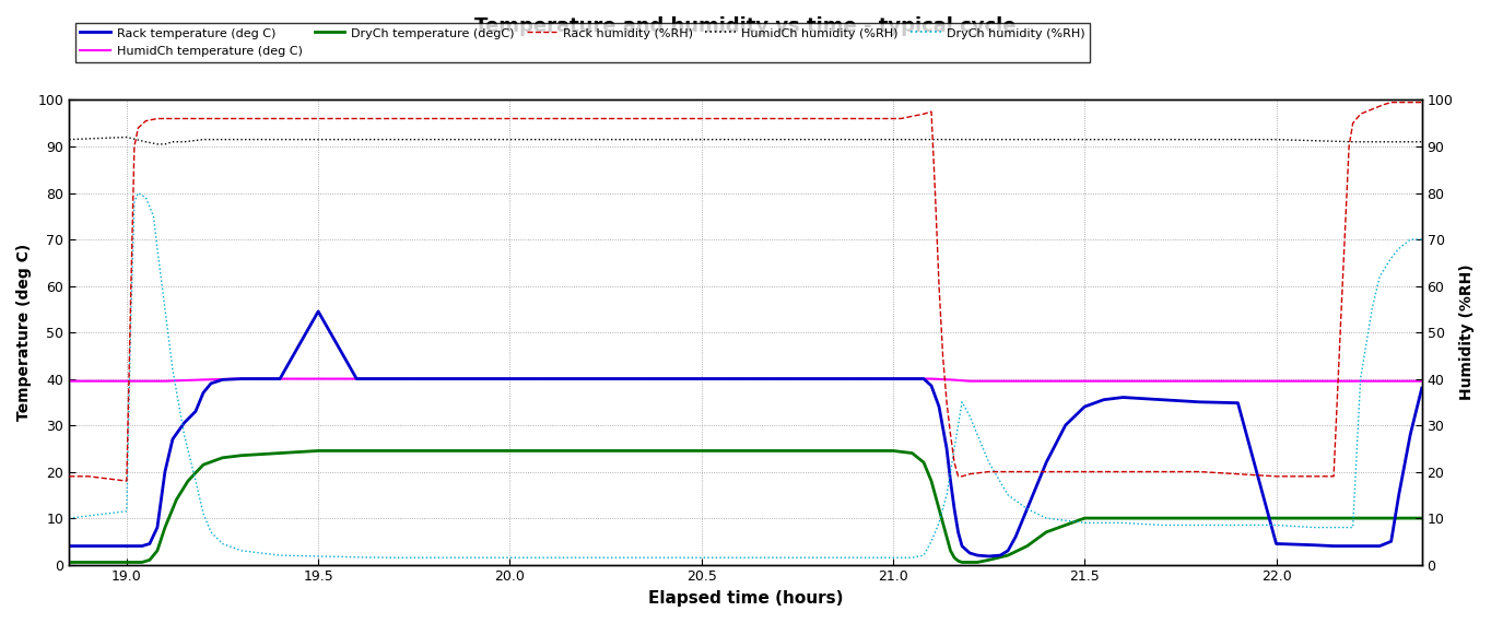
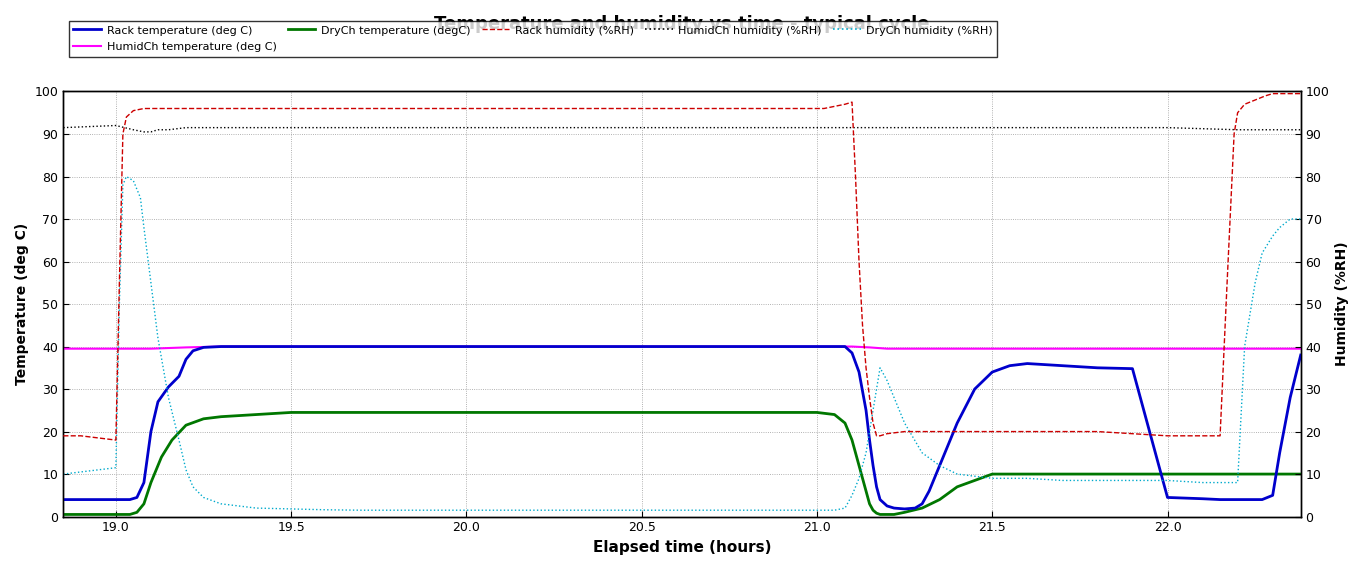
Rack temperature (deg C)/19.5: 54.5 -> 40.0
